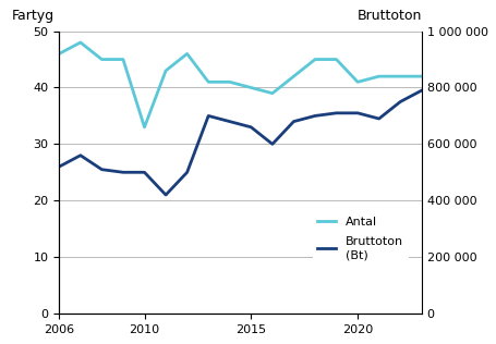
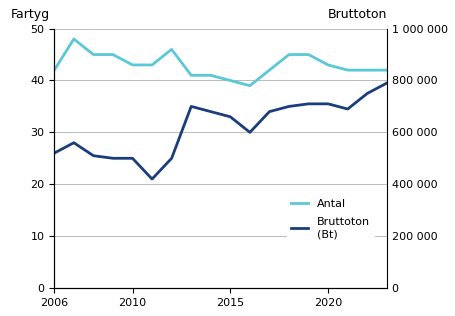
Antal/2006: 46 -> 42
Antal/2010: 33 -> 43
Antal/2020: 41 -> 43
